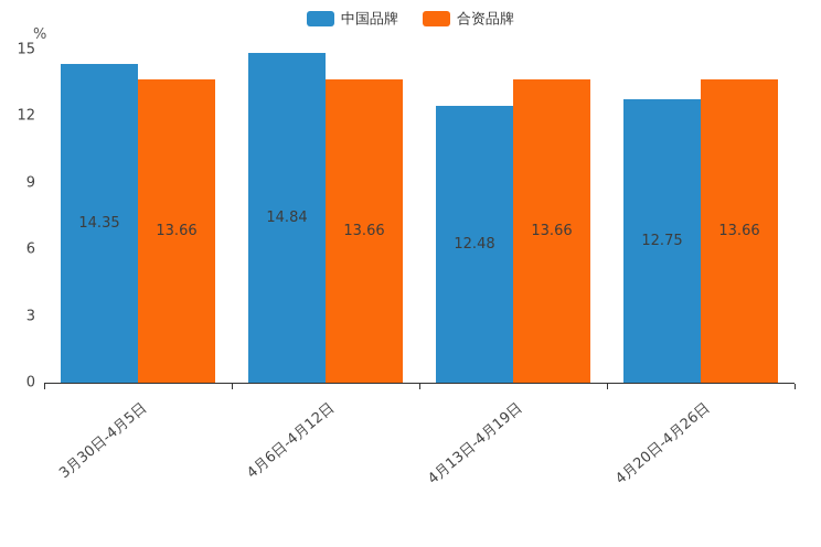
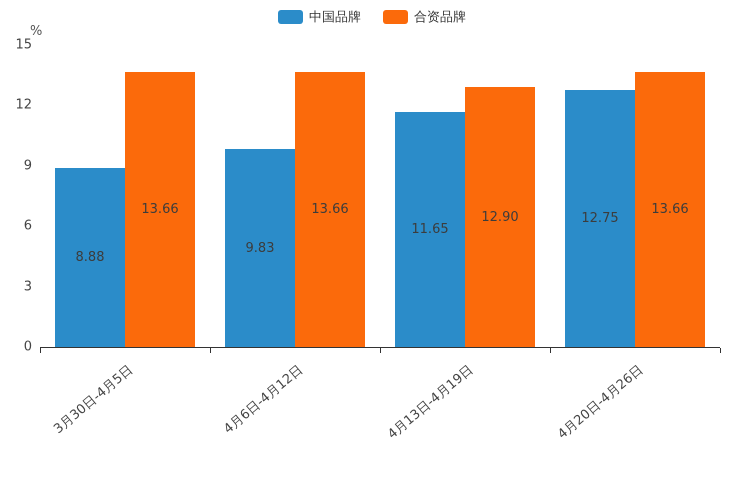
中国品牌/3月30日-4月5日: 14.35 -> 8.88
中国品牌/4月6日-4月12日: 14.84 -> 9.83
中国品牌/4月13日-4月19日: 12.48 -> 11.65
合资品牌/4月13日-4月19日: 13.66 -> 12.90
